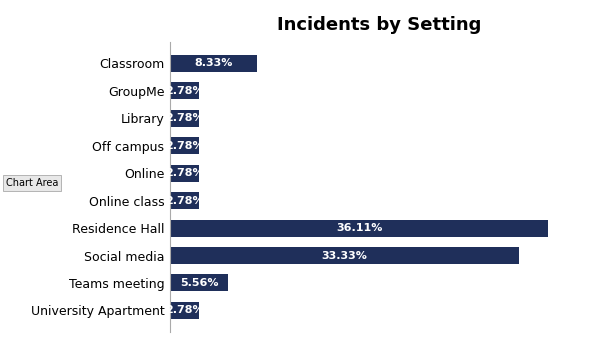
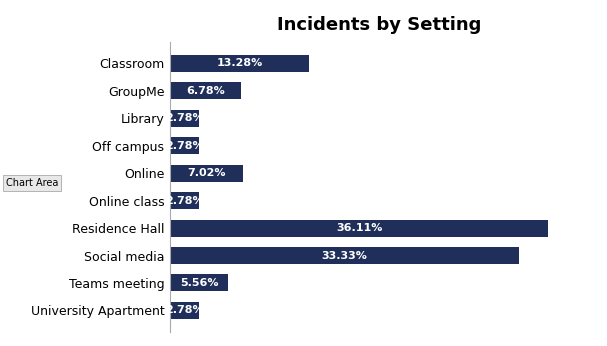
Classroom: 8.33% -> 13.28%
GroupMe: 2.78% -> 6.78%
Online: 2.78% -> 7.02%
